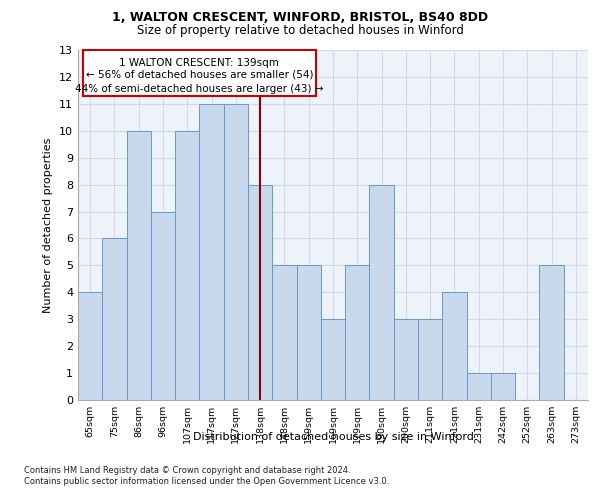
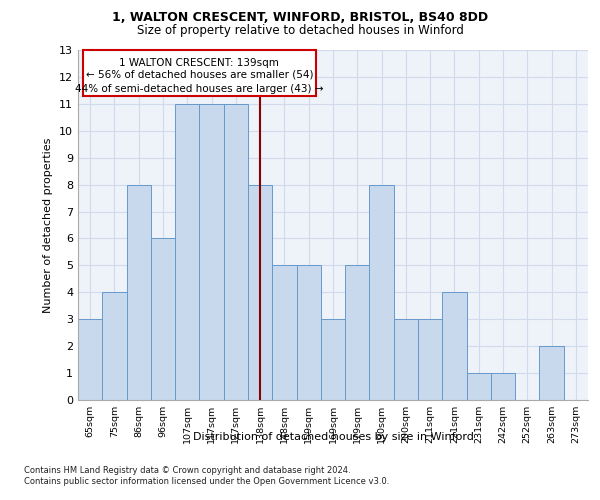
65sqm: 4 -> 3
75sqm: 6 -> 4
86sqm: 10 -> 8
96sqm: 7 -> 6
107sqm: 10 -> 11
263sqm: 5 -> 2
